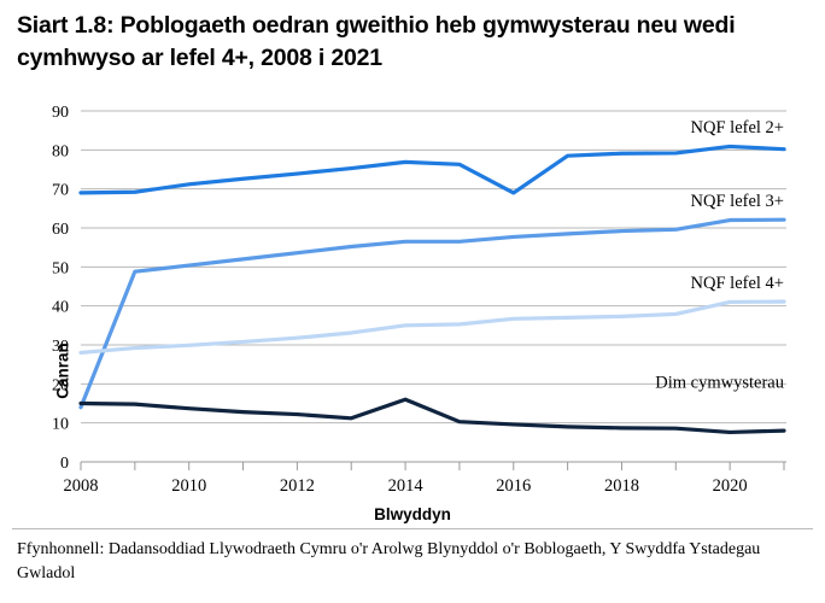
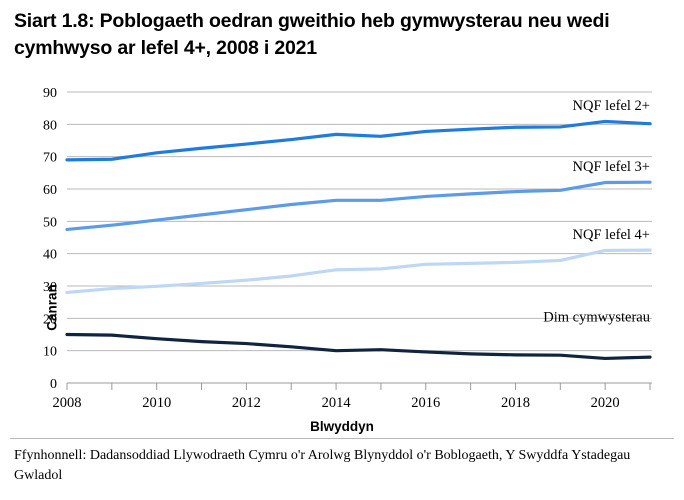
NQF lefel 3+/2008: 14 -> 48
Dim cymwysterau/2014: 16 -> 10
NQF lefel 2+/2016: 69 -> 78
